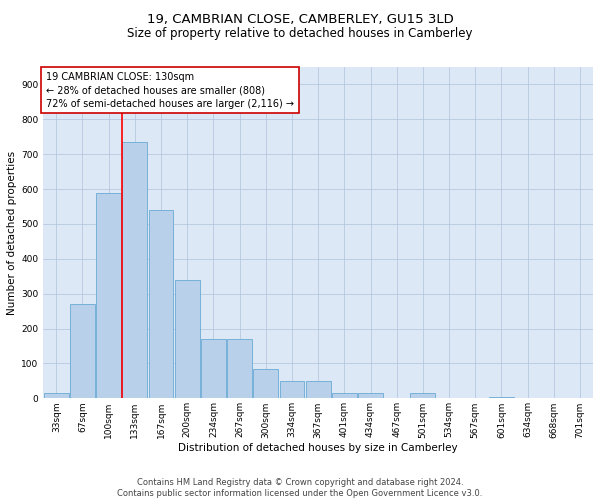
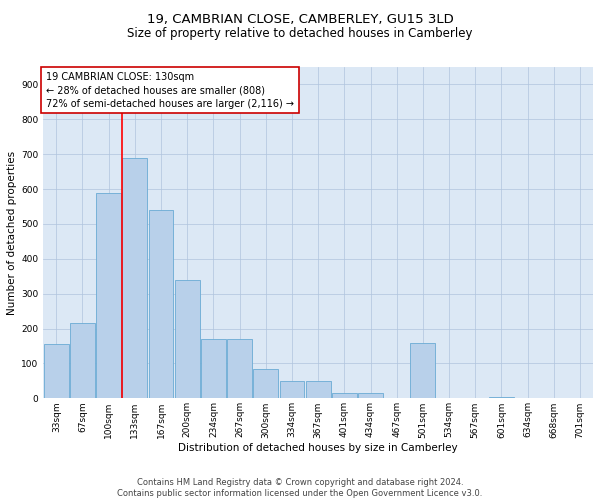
33sqm: 15 -> 155
67sqm: 270 -> 215
133sqm: 735 -> 690
501sqm: 15 -> 160
